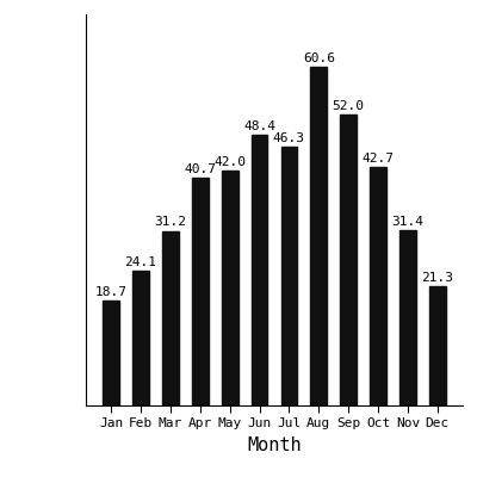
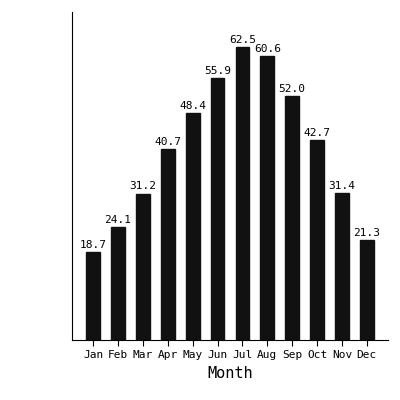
May: 42.0 -> 48.4
Jun: 48.4 -> 55.9
Jul: 46.3 -> 62.5
